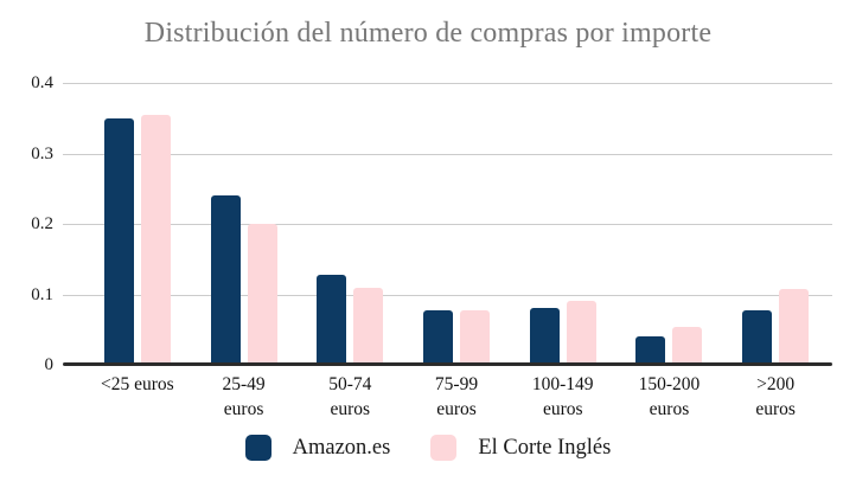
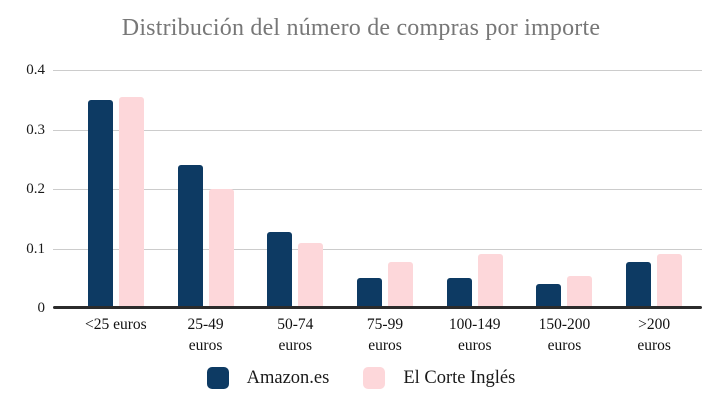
Amazon.es/75-99 euros: 0.08 -> 0.05
Amazon.es/100-149 euros: 0.08 -> 0.05
El Corte Inglés/>200 euros: 0.11 -> 0.09
